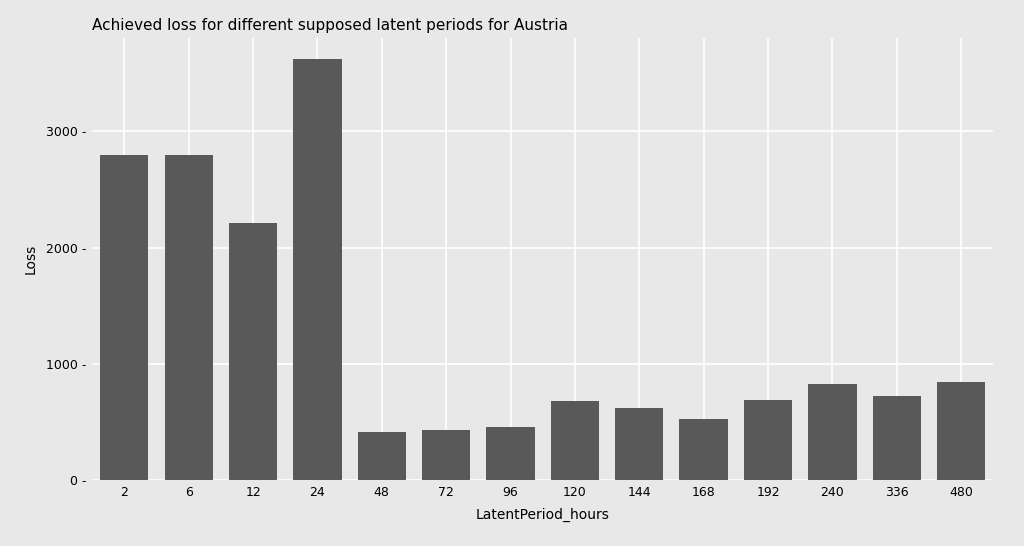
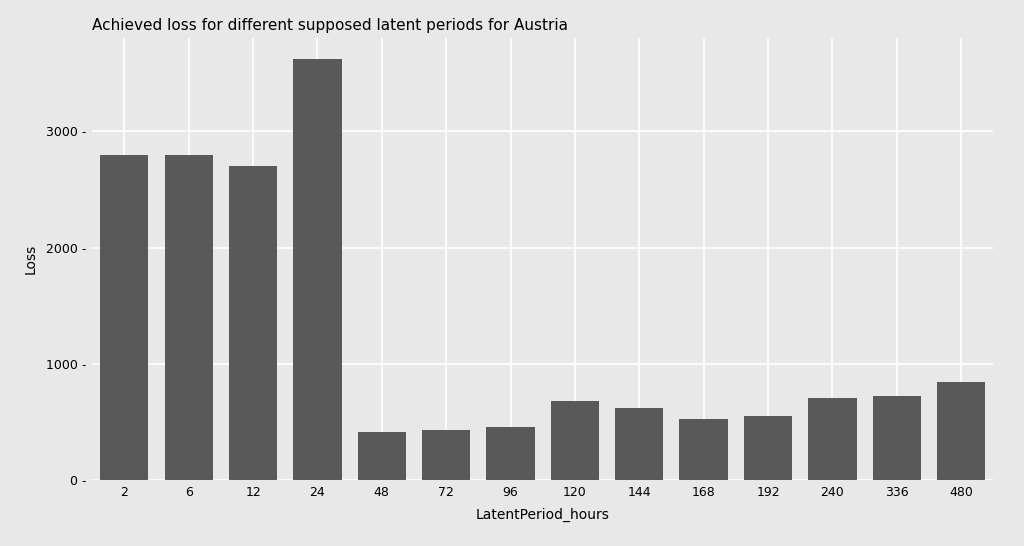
12: 2210 - -> 2700 -
192: 690 - -> 550 -
240: 830 - -> 710 -
